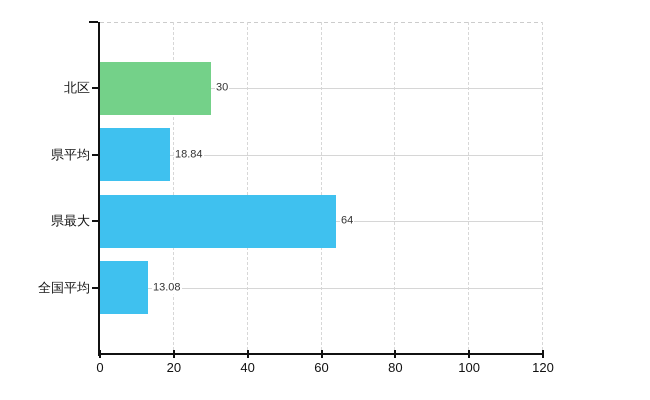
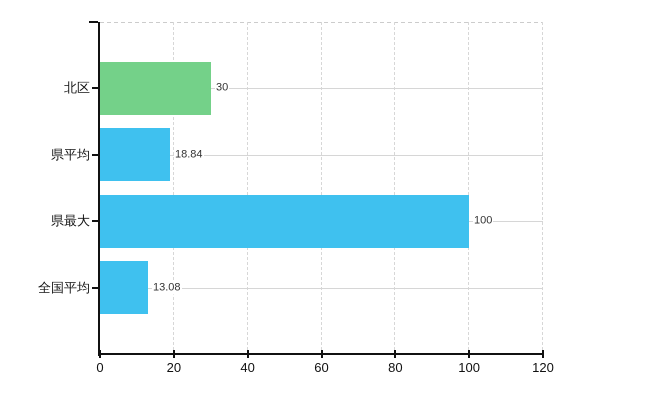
県最大: 64 -> 100
